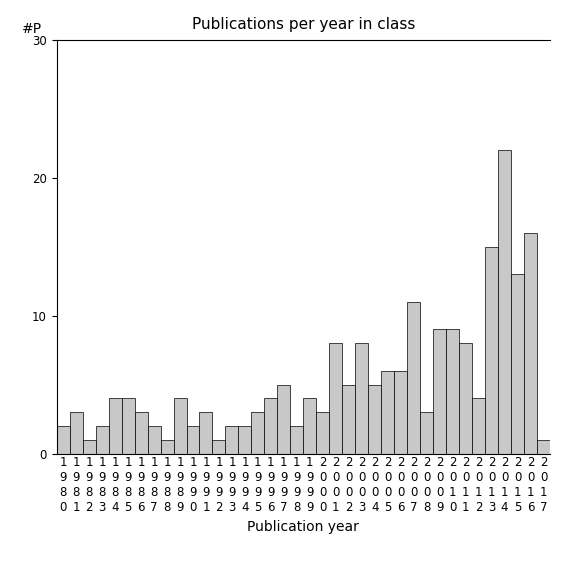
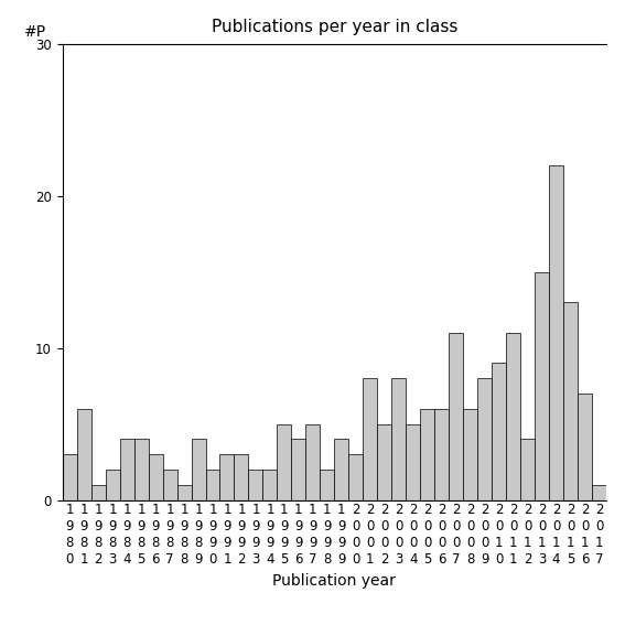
1 9 8 0: 2 -> 3
1 9 8 1: 3 -> 6
1 9 9 2: 1 -> 3
1 9 9 5: 3 -> 5
2 0 0 8: 3 -> 6
2 0 0 9: 9 -> 8
2 0 1 1: 8 -> 11
2 0 1 6: 16 -> 7
